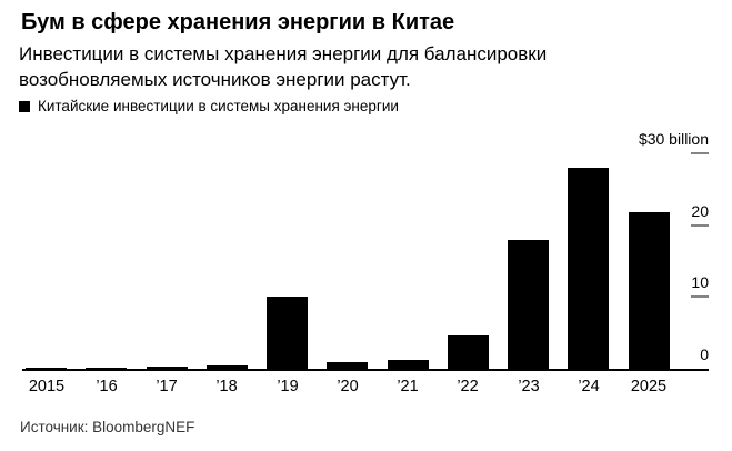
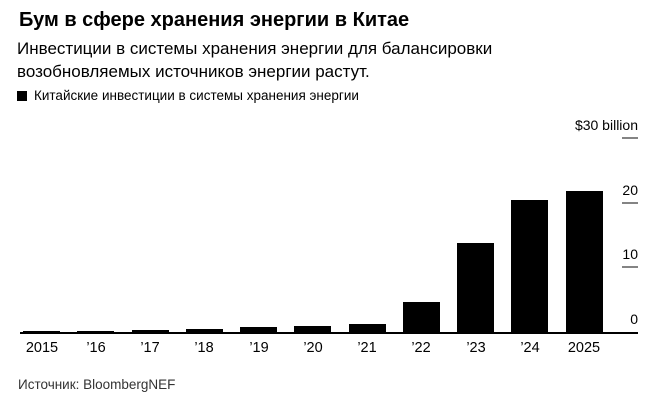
’19: 10 -> 1
’23: 18 -> 14
’24: 28 -> 20
